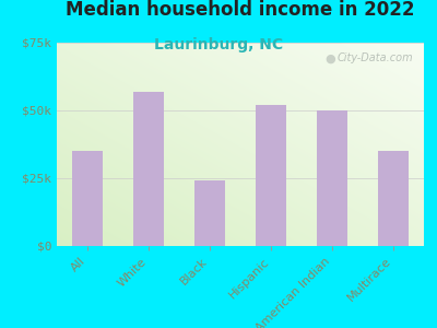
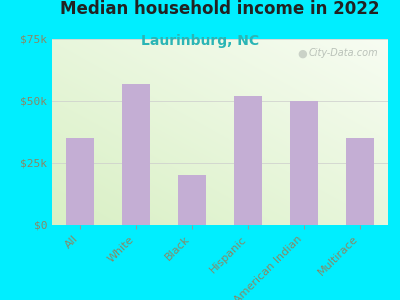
Black: $24k -> $20k
